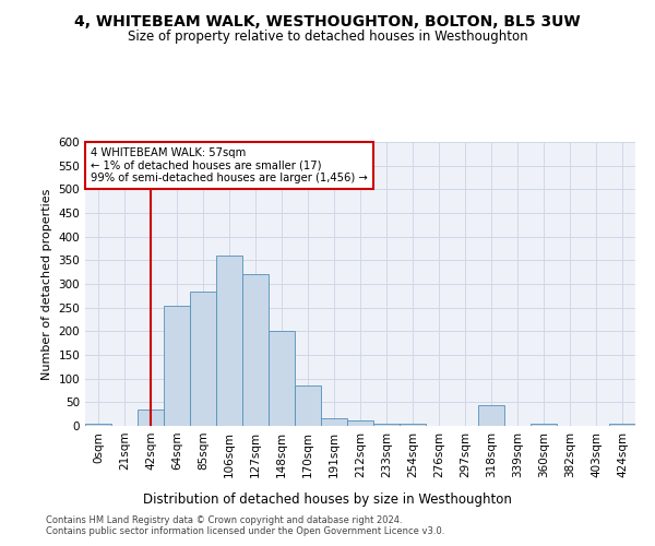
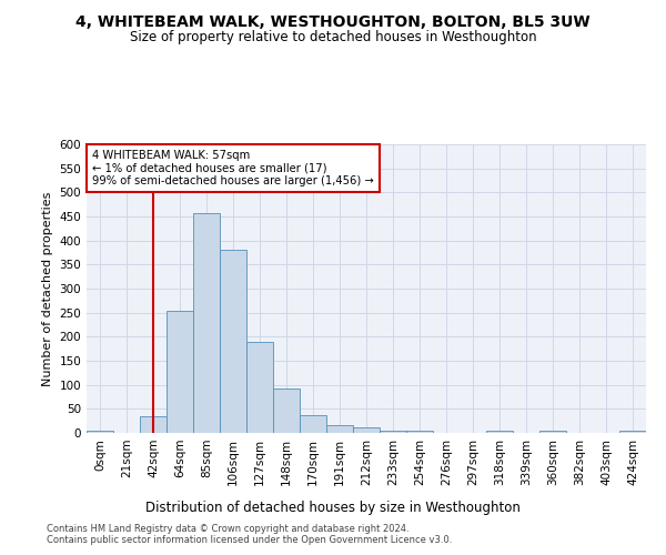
85sqm: 285 -> 458
106sqm: 360 -> 380
127sqm: 320 -> 190
148sqm: 200 -> 92
170sqm: 85 -> 36
318sqm: 45 -> 5
